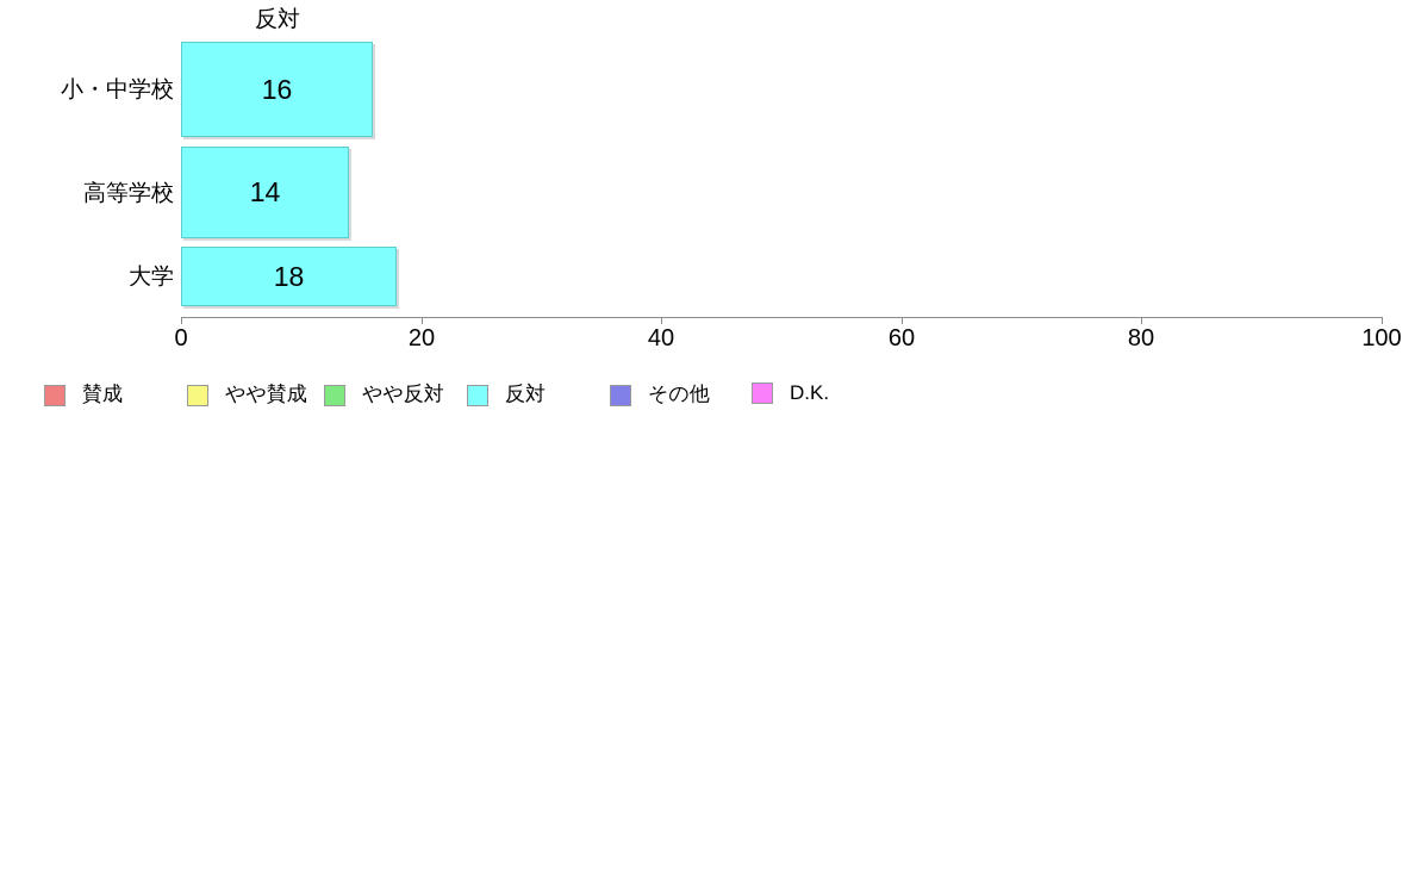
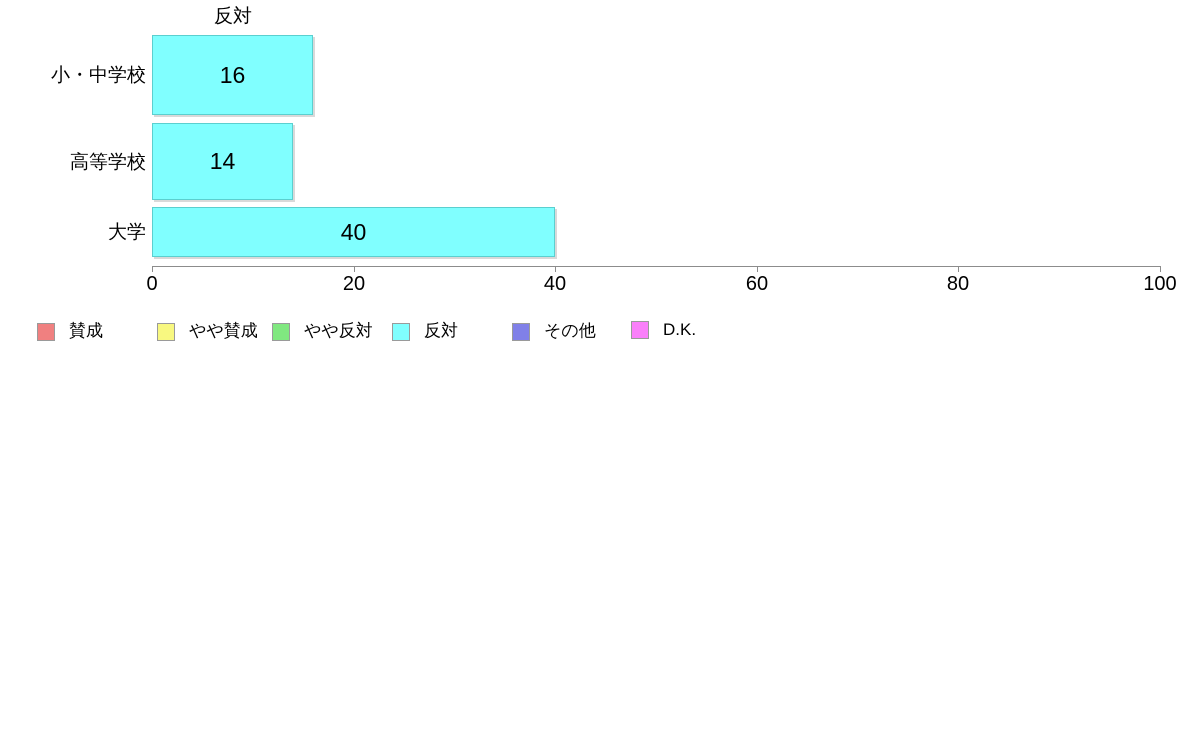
大学: 18 -> 40
